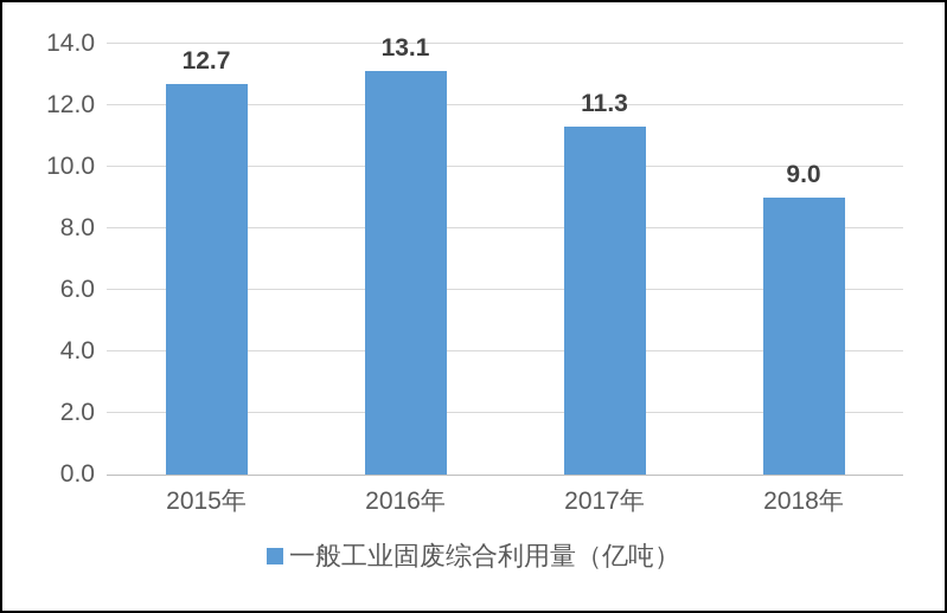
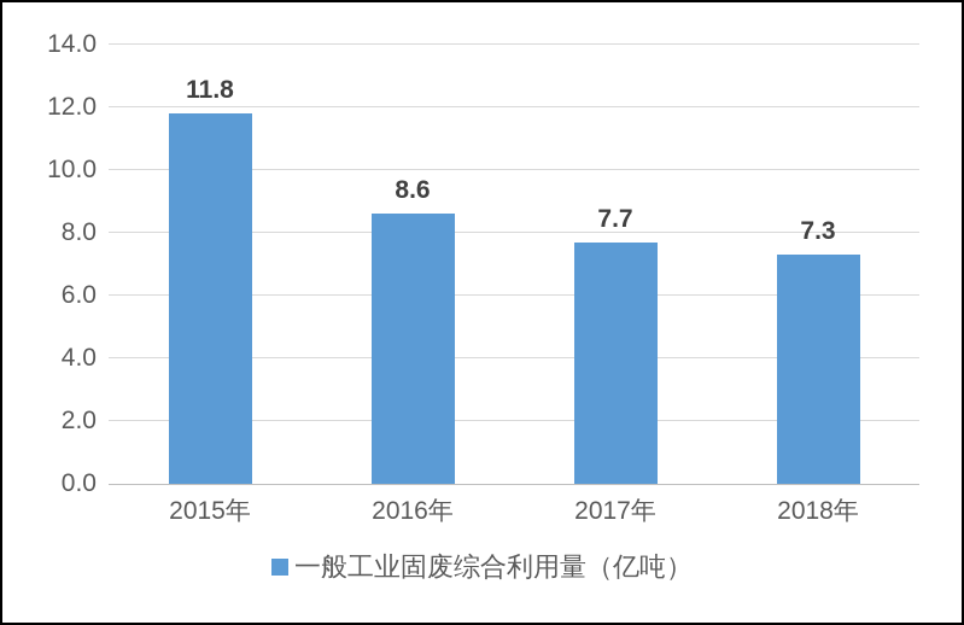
2015年: 12.7 -> 11.8
2016年: 13.1 -> 8.6
2017年: 11.3 -> 7.7
2018年: 9.0 -> 7.3
